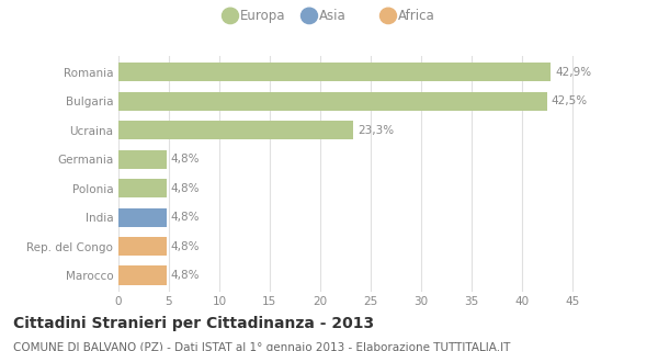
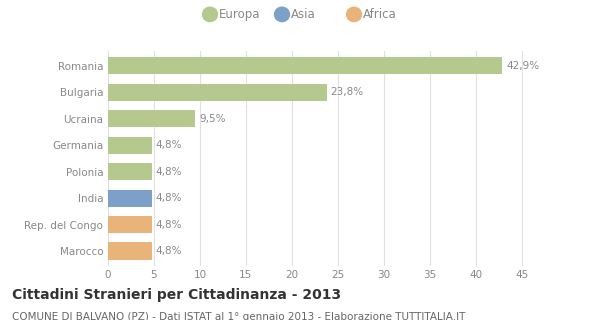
Bulgaria: 42,5% -> 23,8%
Ucraina: 23,3% -> 9,5%
